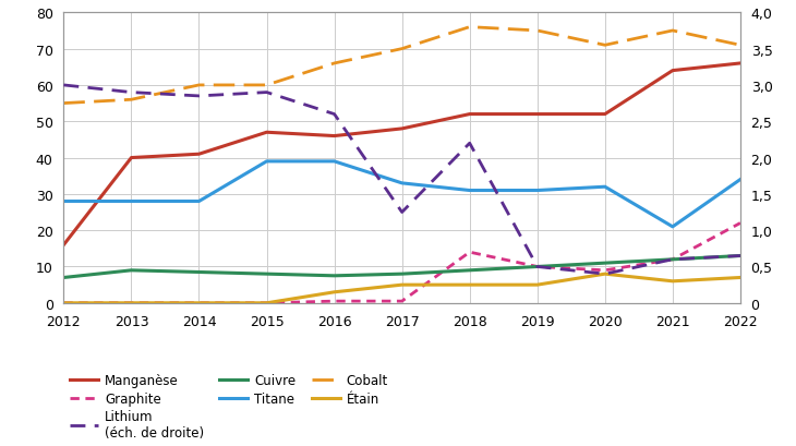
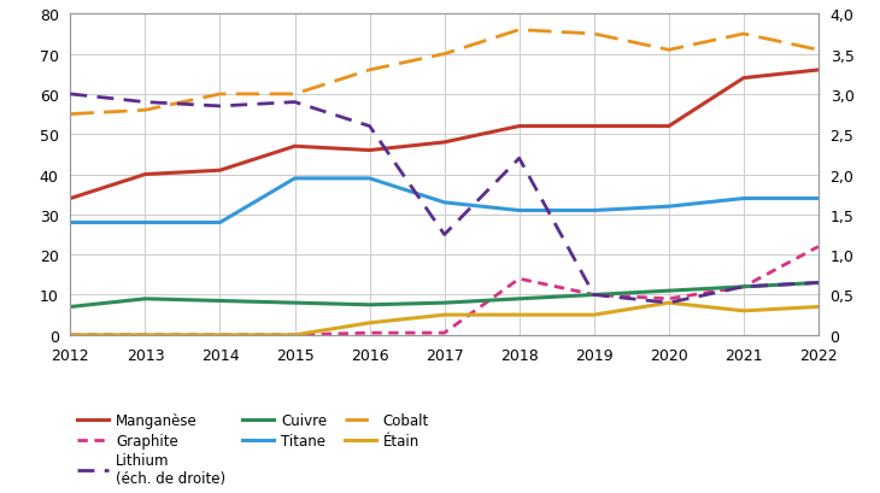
Manganèse/2012: 16 -> 34
Titane/2021: 21 -> 34
